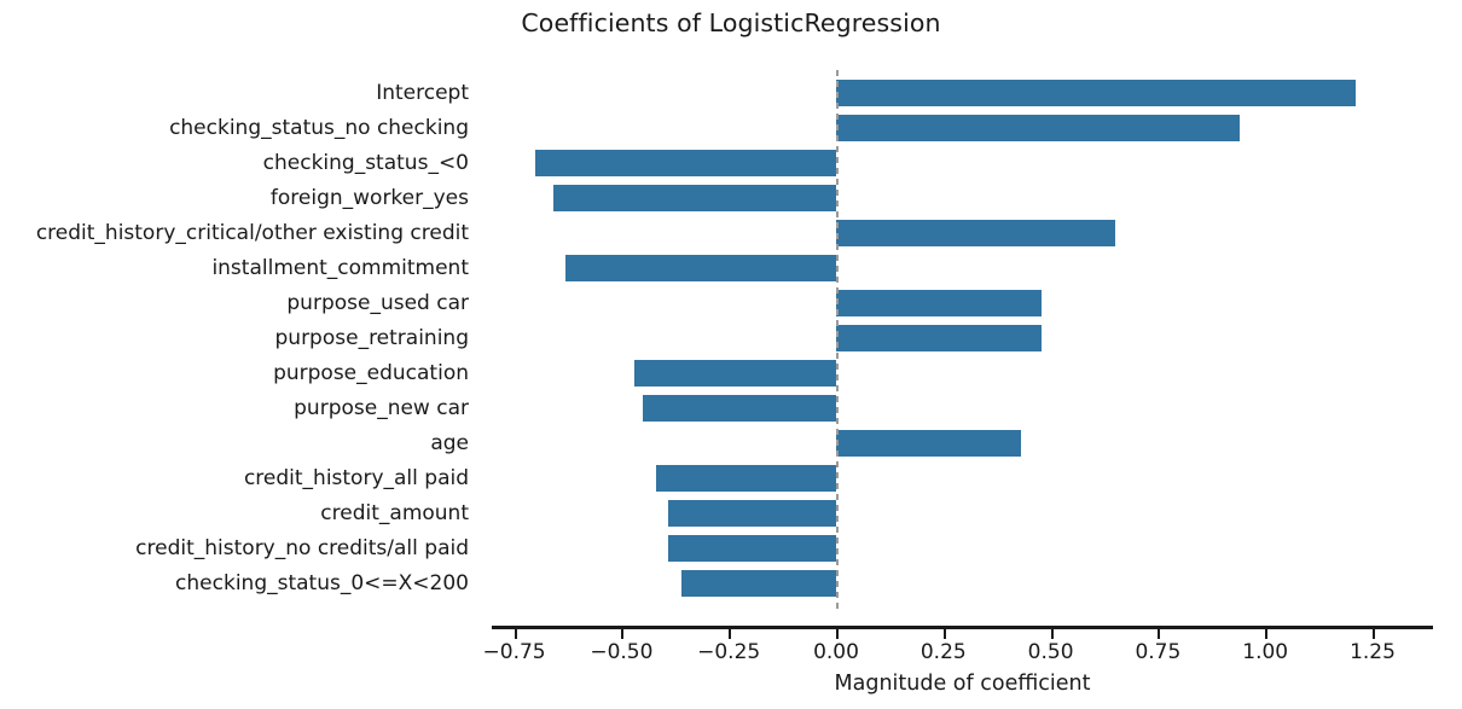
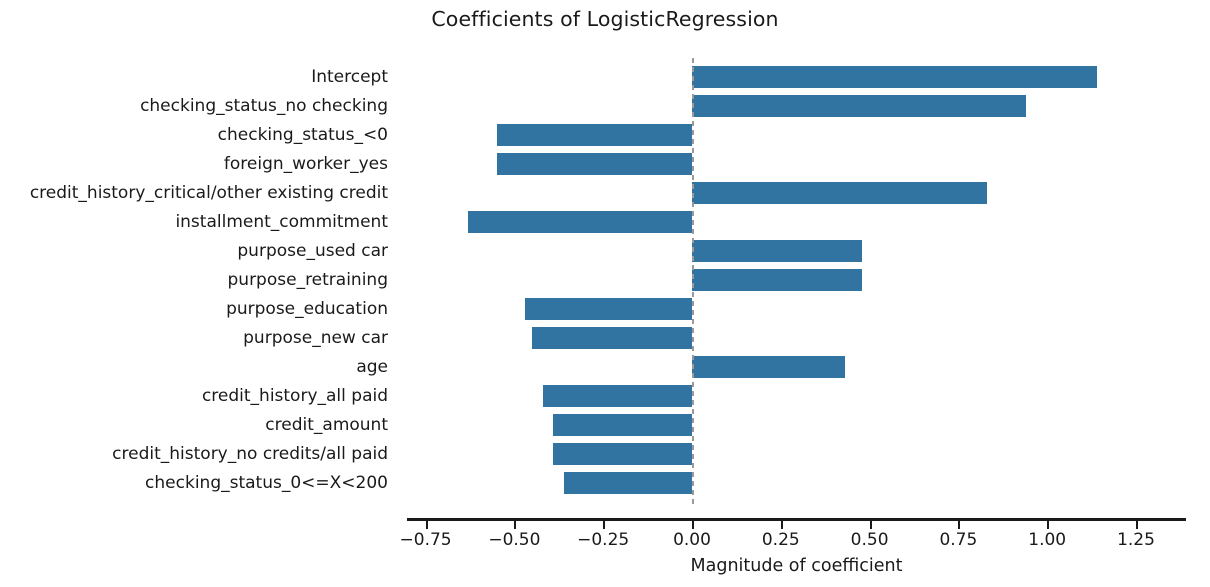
Intercept: 1.21 -> 1.14
checking_status_<0: -0.70 -> -0.55
foreign_worker_yes: -0.66 -> -0.55
credit_history_critical/other existing credit: 0.65 -> 0.83
